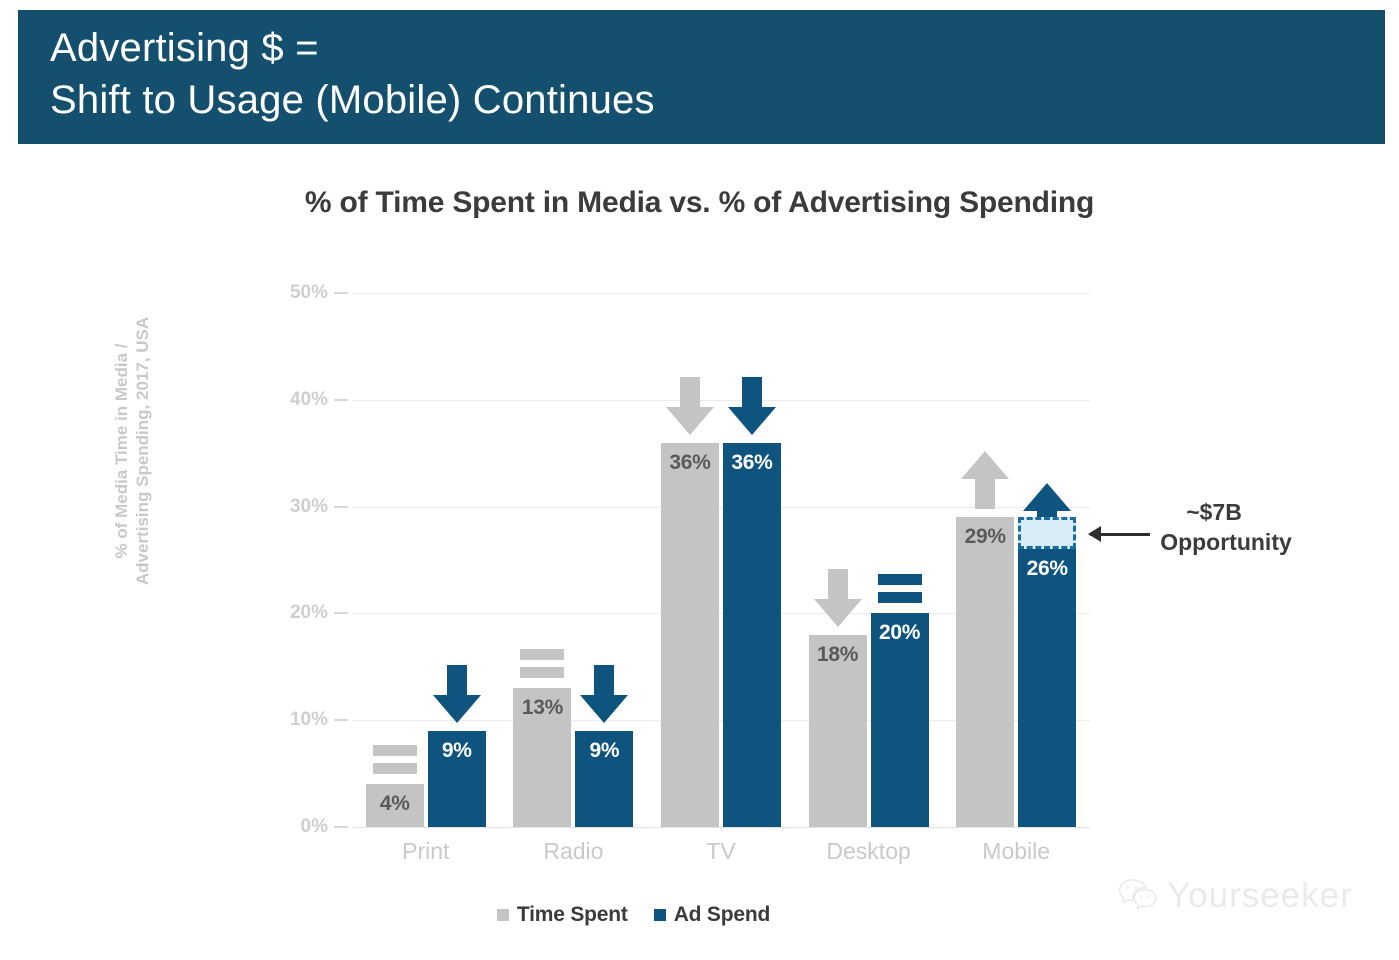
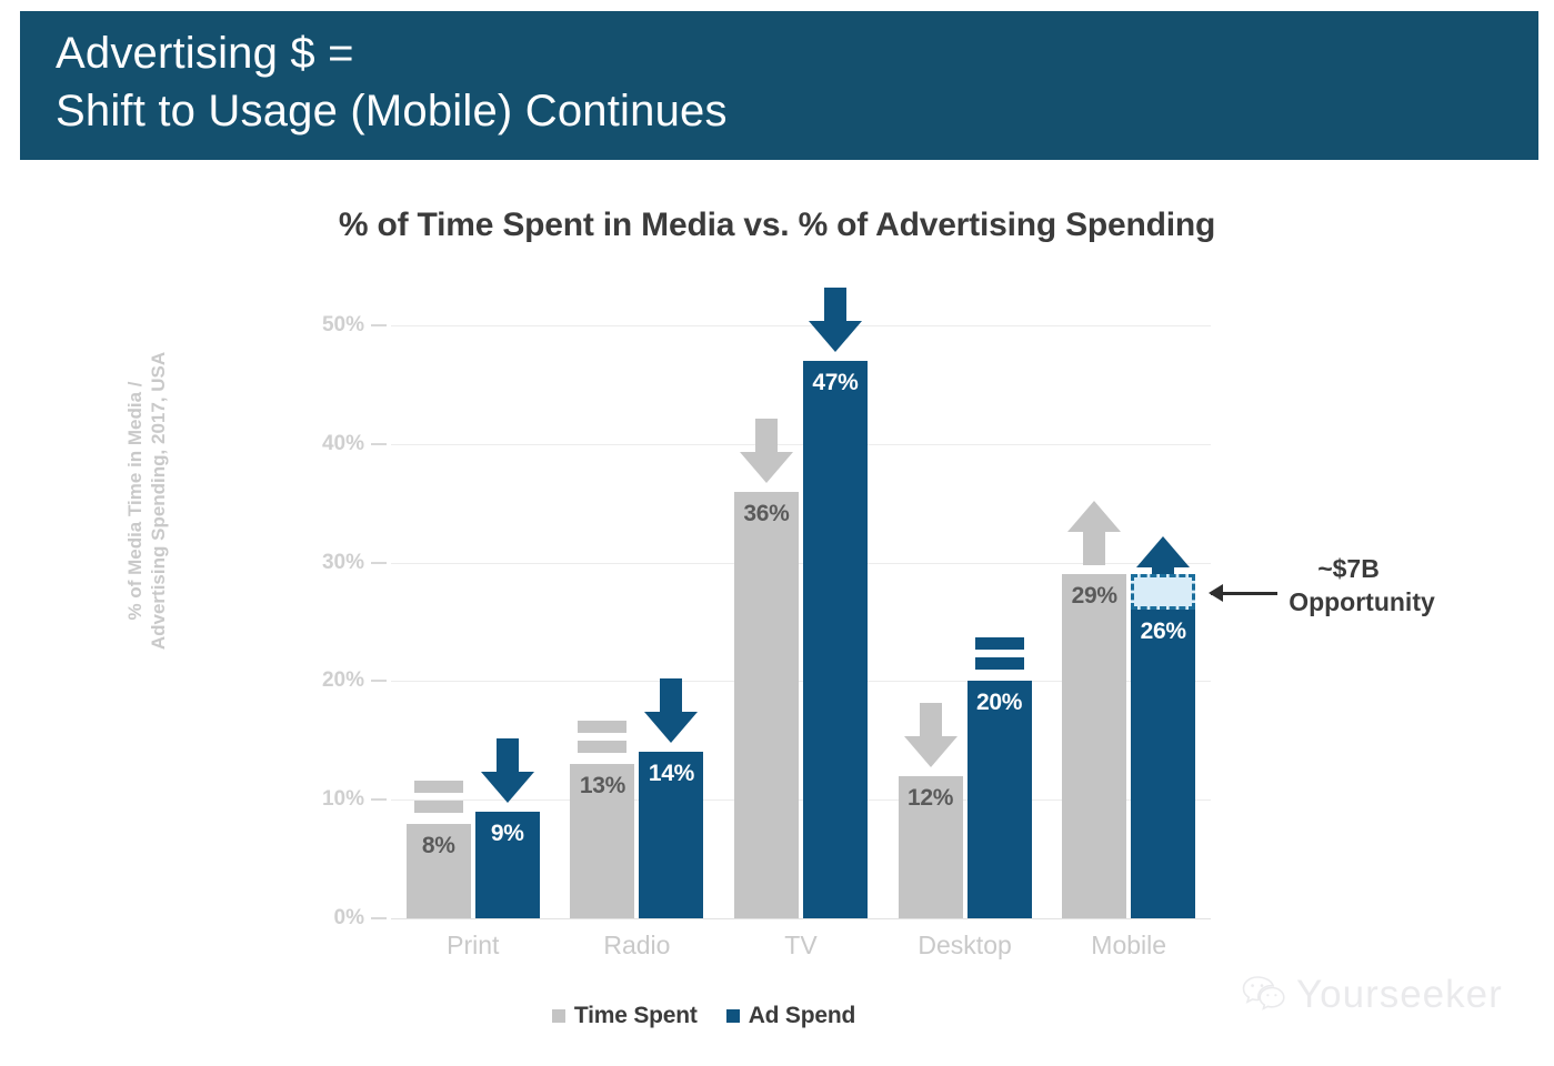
Time Spent/Print: 4% -> 8%
Ad Spend/Radio: 9% -> 14%
Ad Spend/TV: 36% -> 47%
Time Spent/Desktop: 18% -> 12%
